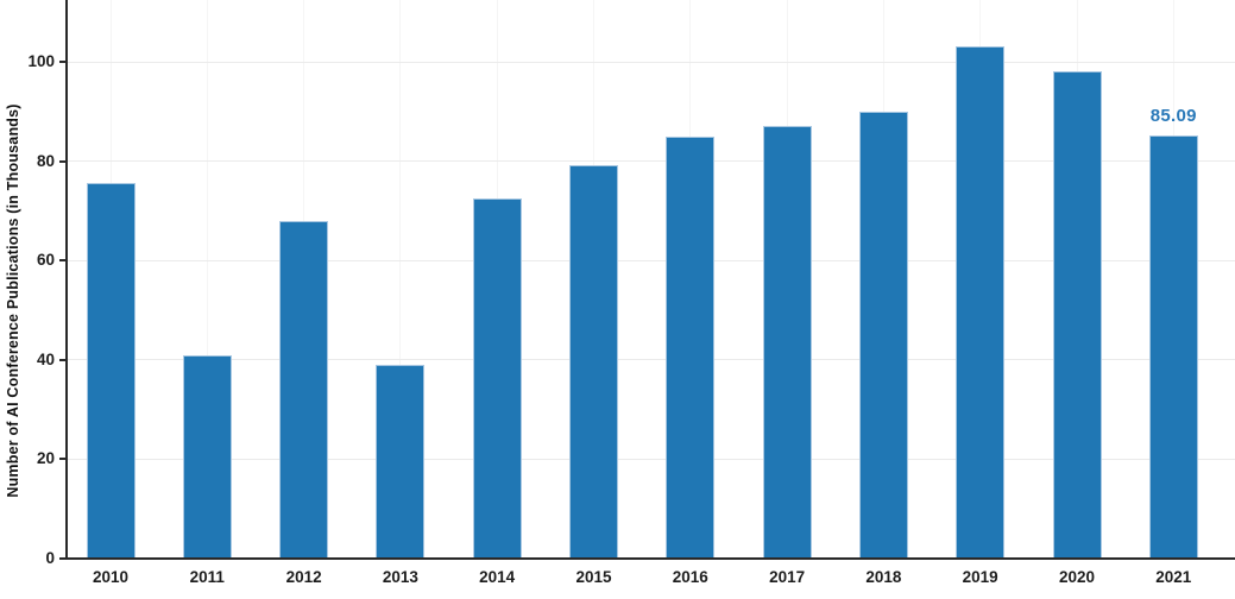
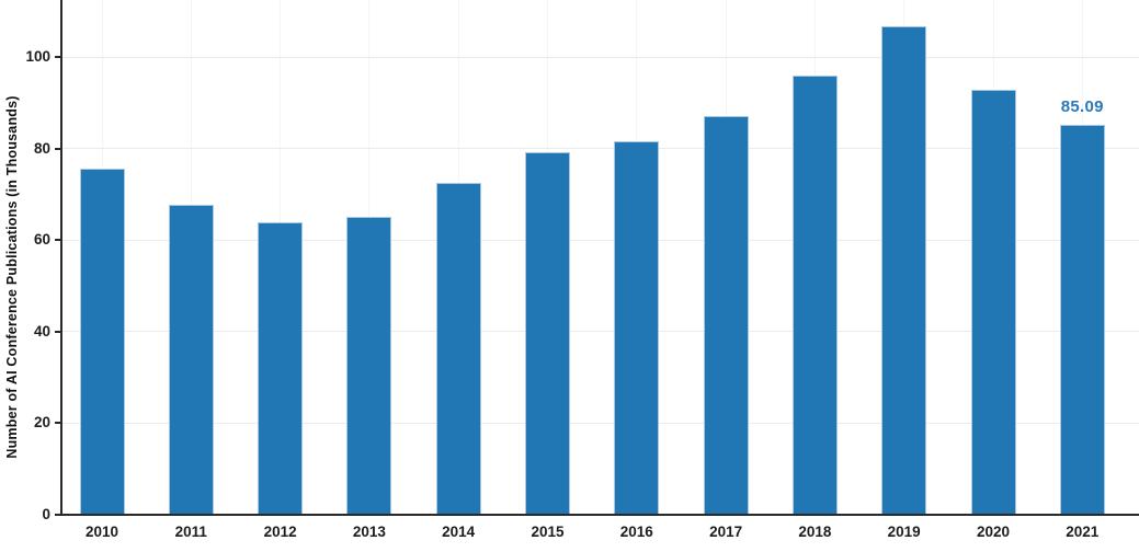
2011: 41 -> 68
2012: 68 -> 64
2013: 39 -> 65
2016: 85 -> 82
2018: 90 -> 96
2019: 103 -> 107
2020: 98 -> 93
